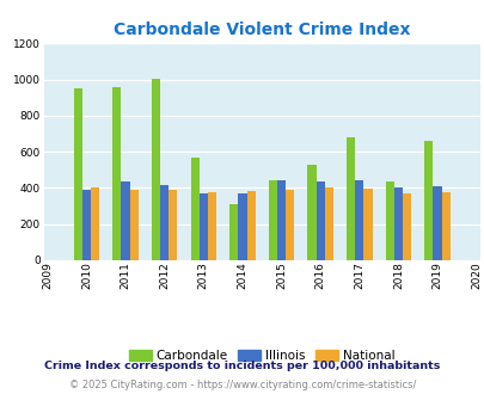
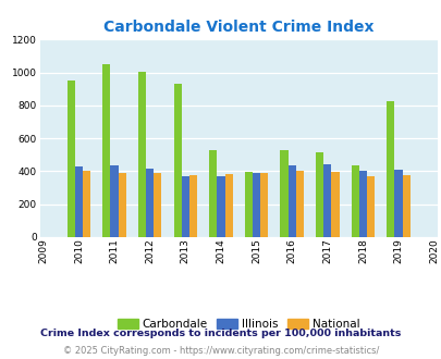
Illinois/2010: 390 -> 430
Carbondale/2011: 960 -> 1050
Carbondale/2013: 570 -> 930
Carbondale/2014: 310 -> 520
Carbondale/2015: 440 -> 400
Illinois/2015: 440 -> 390
Carbondale/2017: 680 -> 520
Carbondale/2019: 660 -> 820
